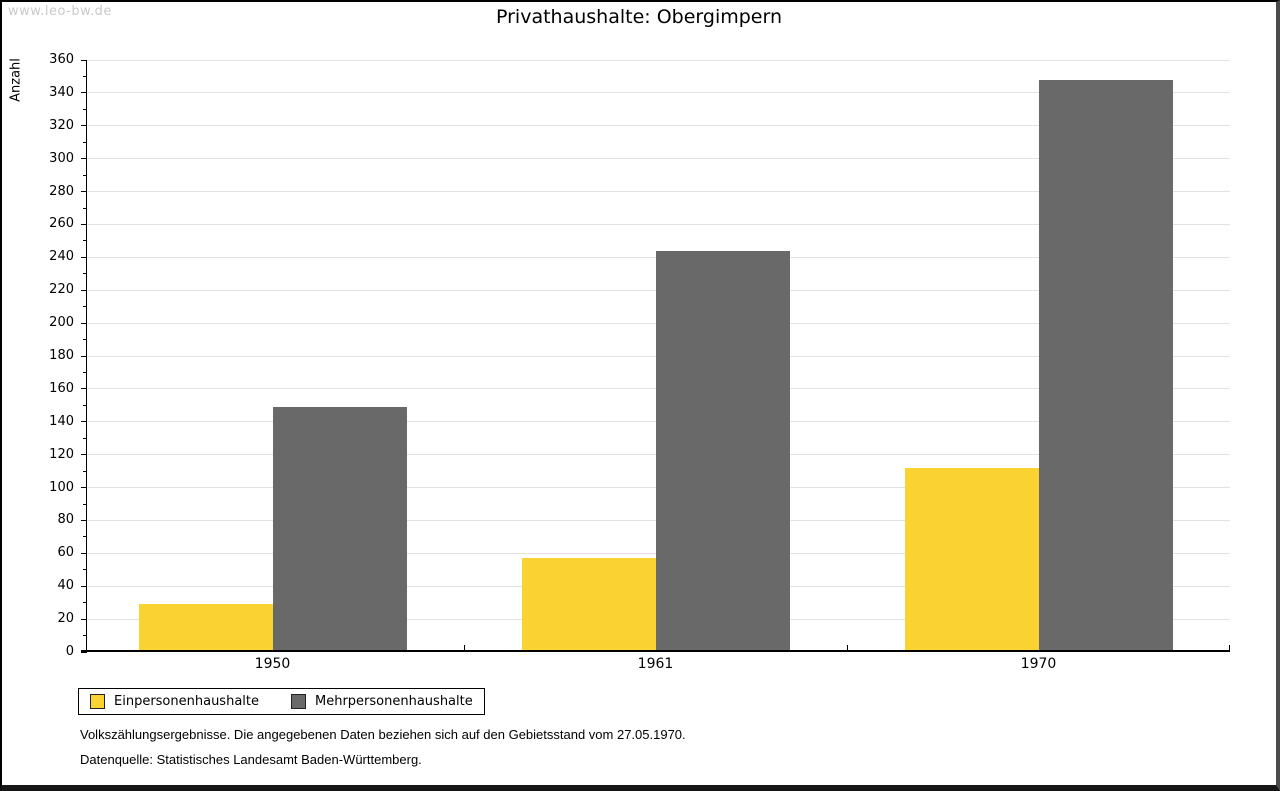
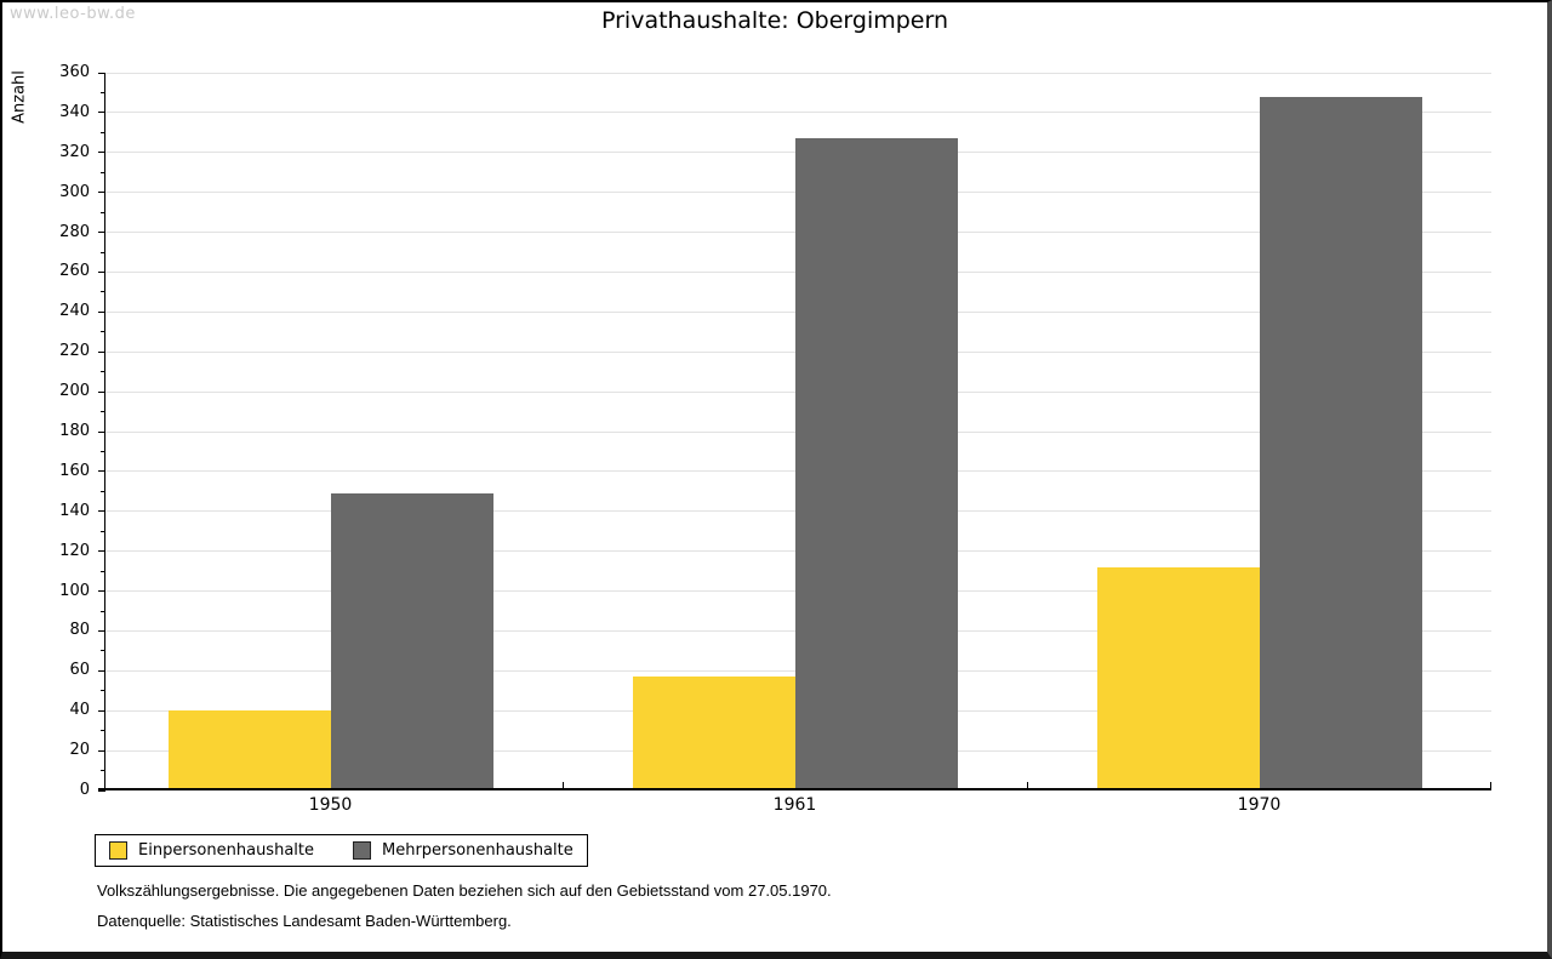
Einpersonenhaushalte/1950: 29 -> 40
Mehrpersonenhaushalte/1961: 244 -> 327
